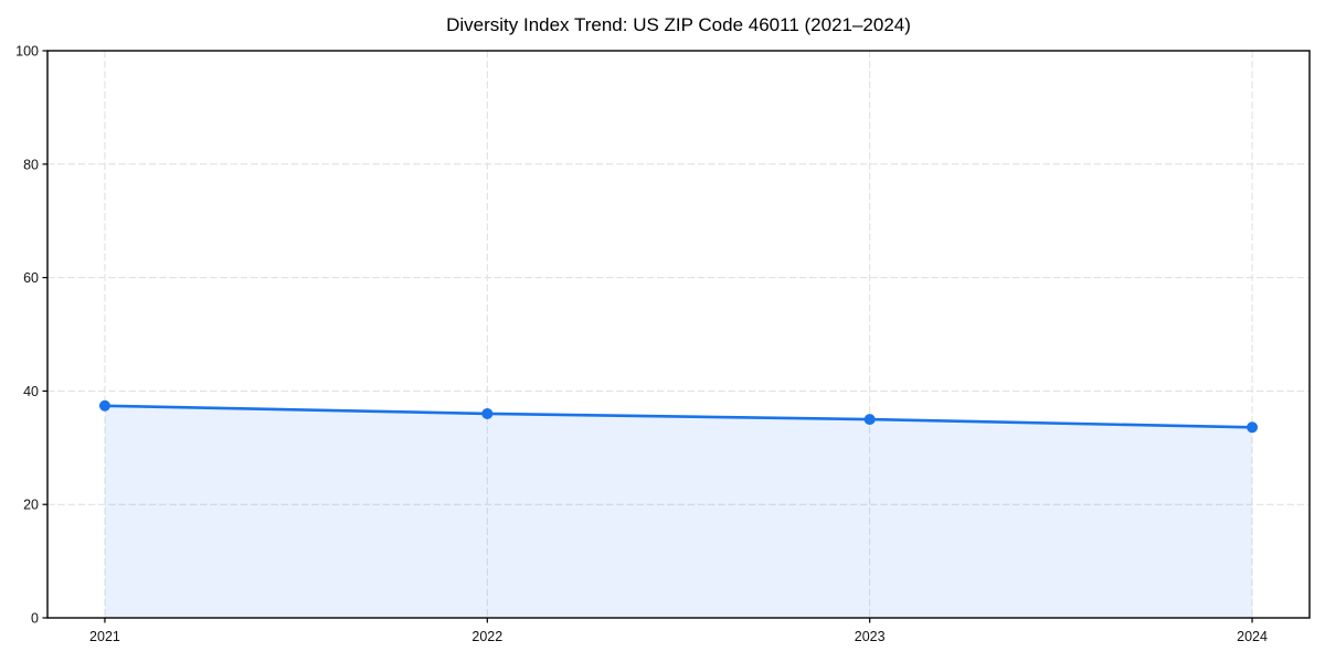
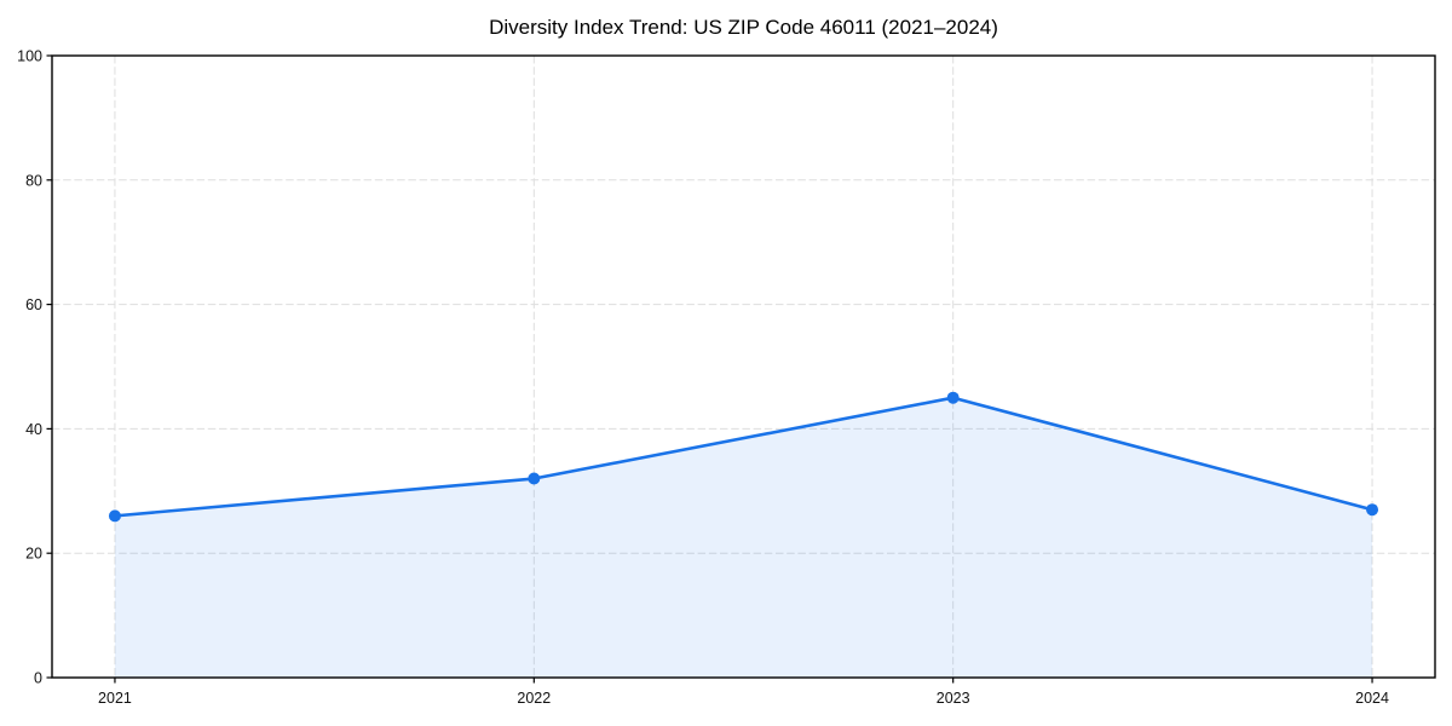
2021: 37 -> 26
2022: 36 -> 32
2023: 35 -> 45
2024: 34 -> 27
